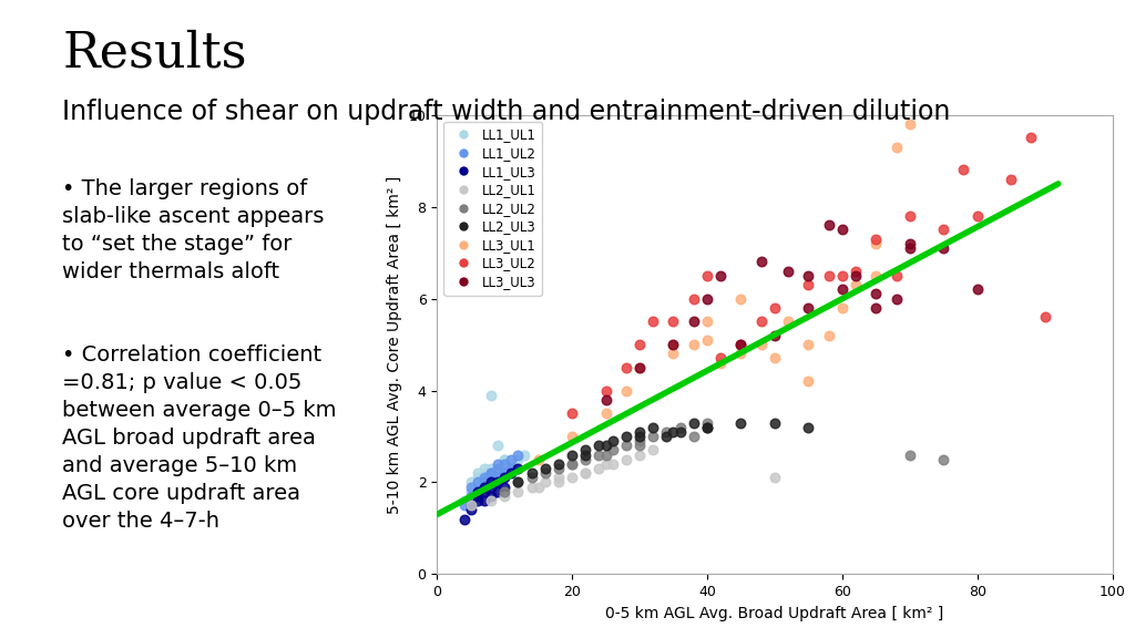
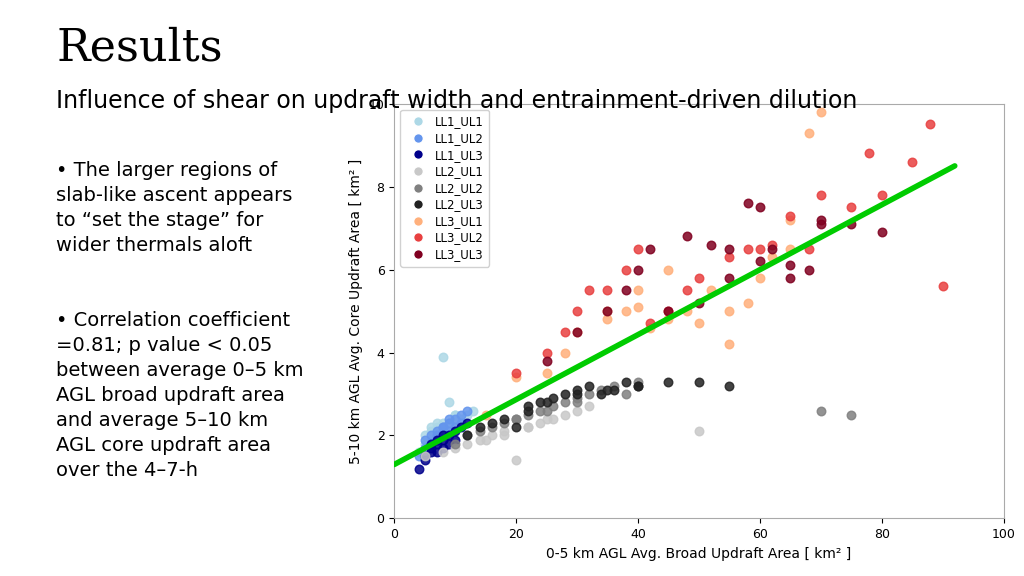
LL2_UL1/20: 2.1 -> 1.4
LL2_UL3/20: 2.6 -> 2.2
LL3_UL1/20: 3.0 -> 3.4
LL3_UL3/80: 6.2 -> 6.9
